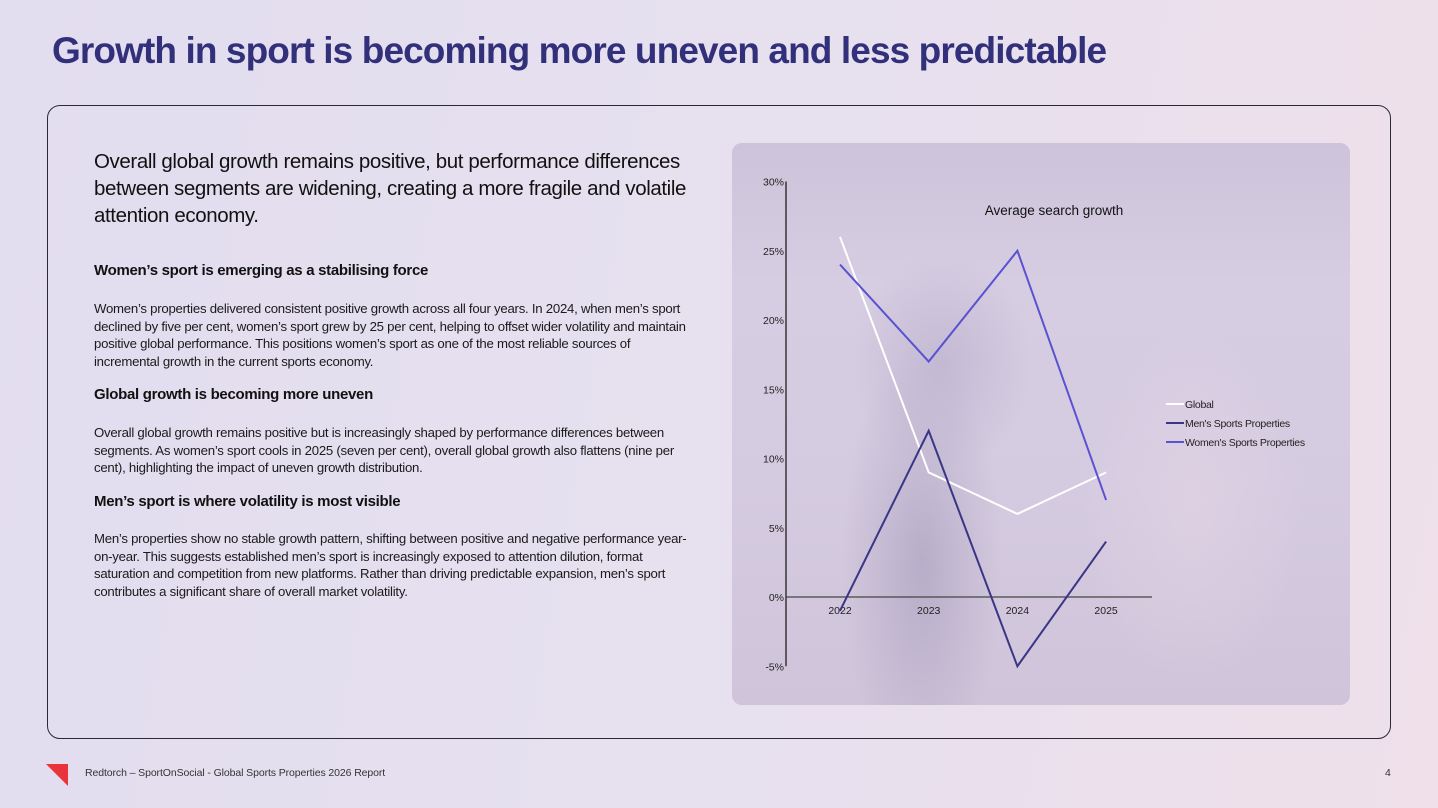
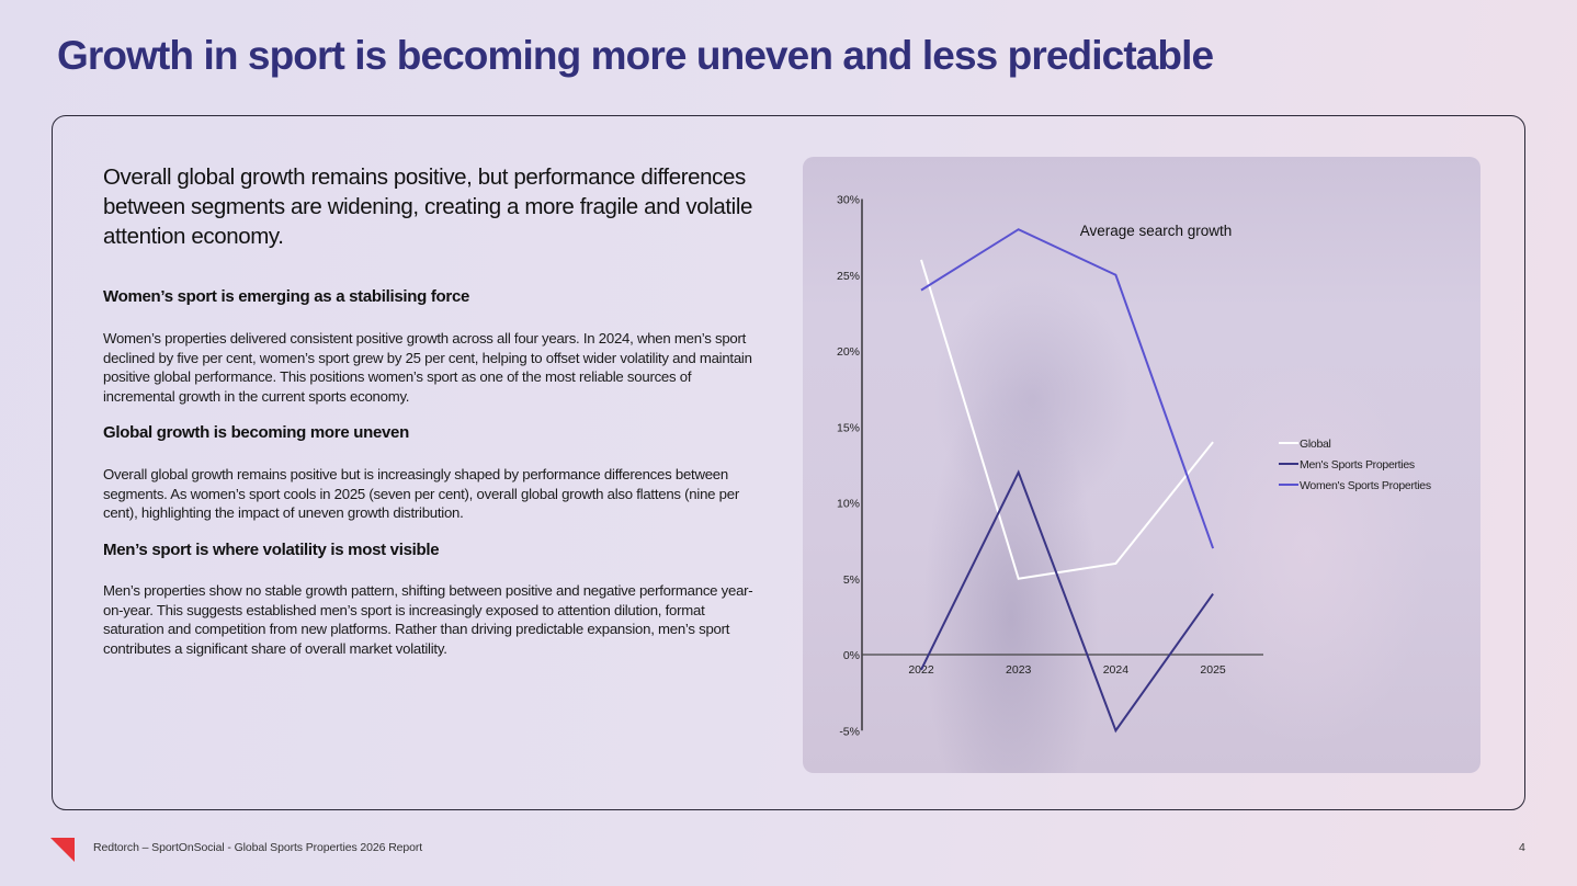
Global/2023: 9% -> 5%
Women's Sports Properties/2023: 17% -> 28%
Global/2025: 9% -> 14%
